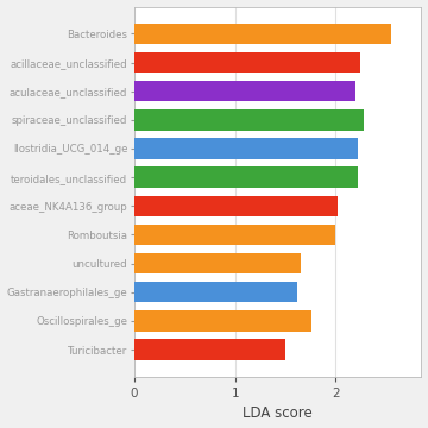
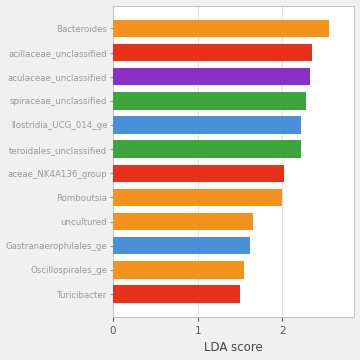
acillaceae_unclassified: 2.24 -> 2.35
aculaceae_unclassified: 2.20 -> 2.32
Oscillospirales_ge: 1.76 -> 1.55
